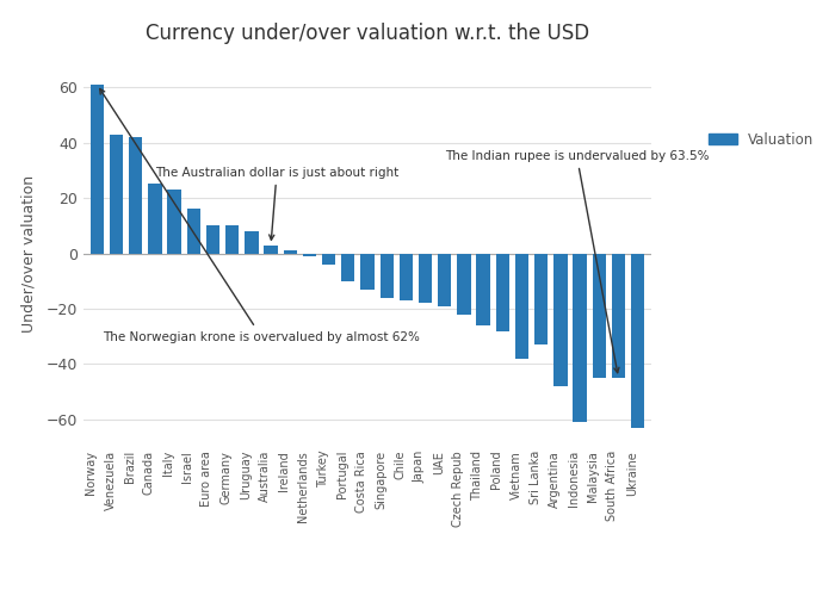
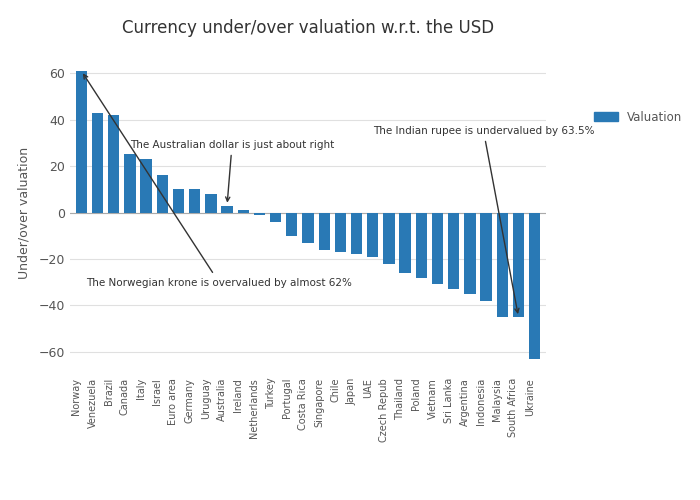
Vietnam: -38 -> -31
Argentina: -48 -> -35
Indonesia: -61 -> -38
